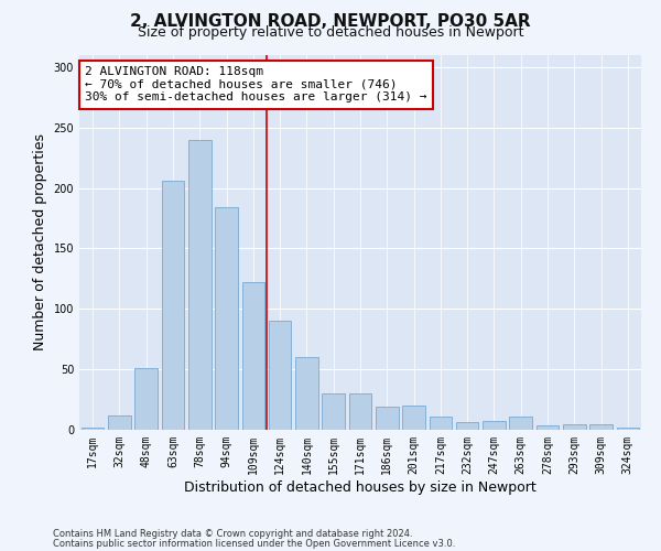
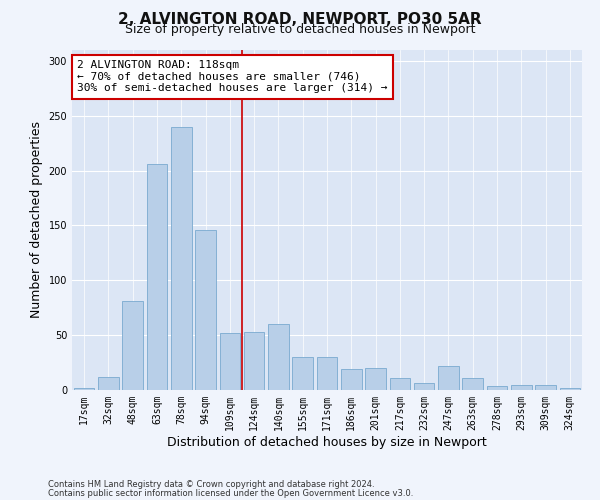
48sqm: 51 -> 81
94sqm: 184 -> 146
109sqm: 122 -> 52
124sqm: 90 -> 53
247sqm: 7 -> 22
